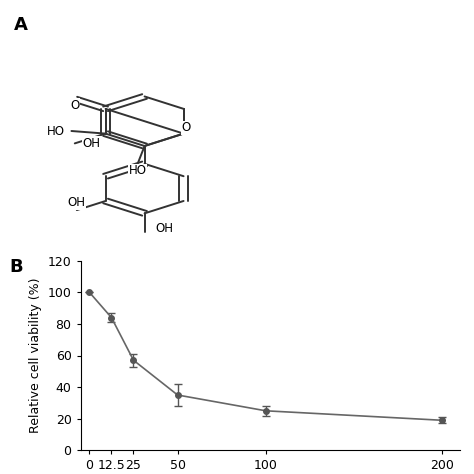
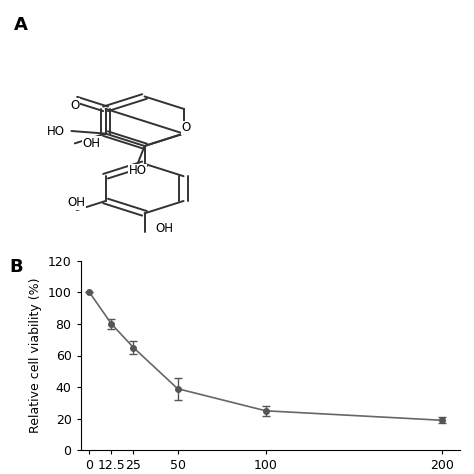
12.5: 84 -> 80
25: 57 -> 65
50: 35 -> 39
